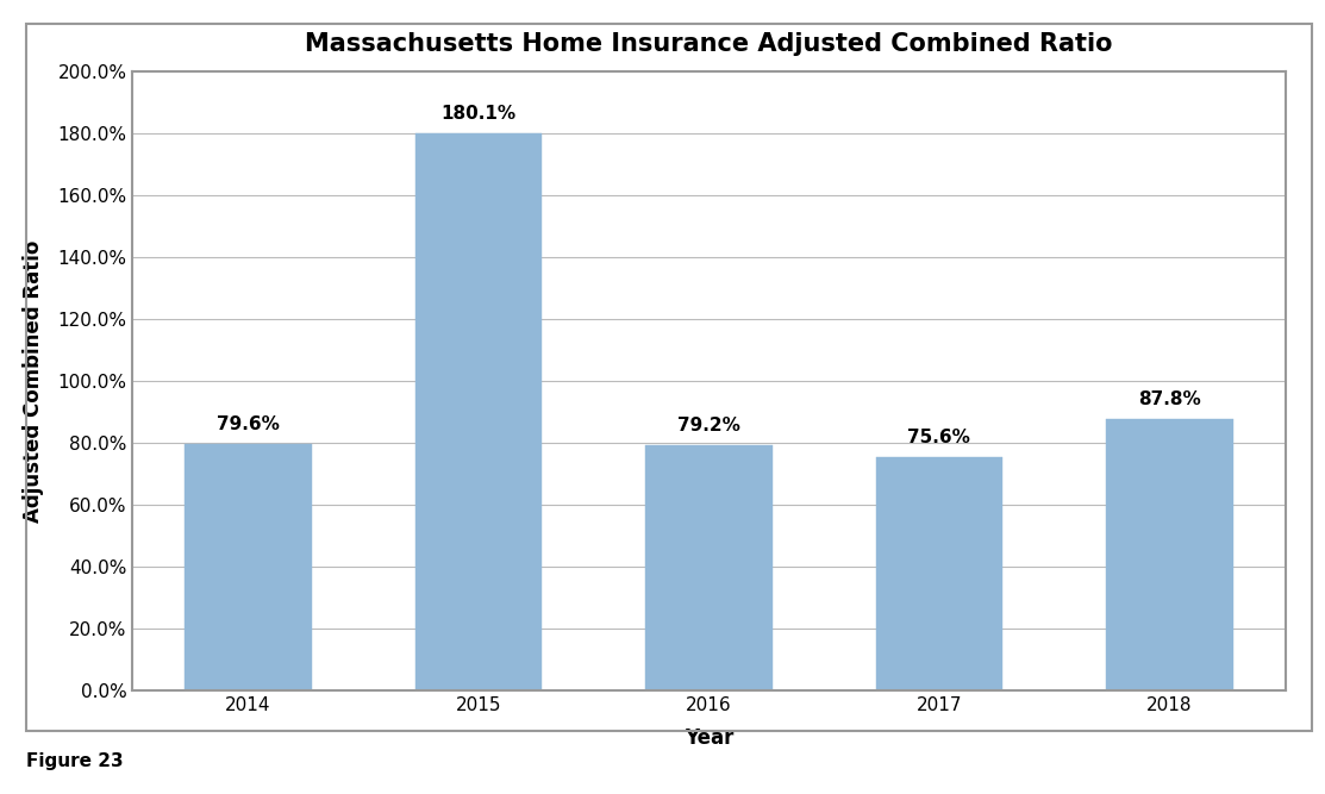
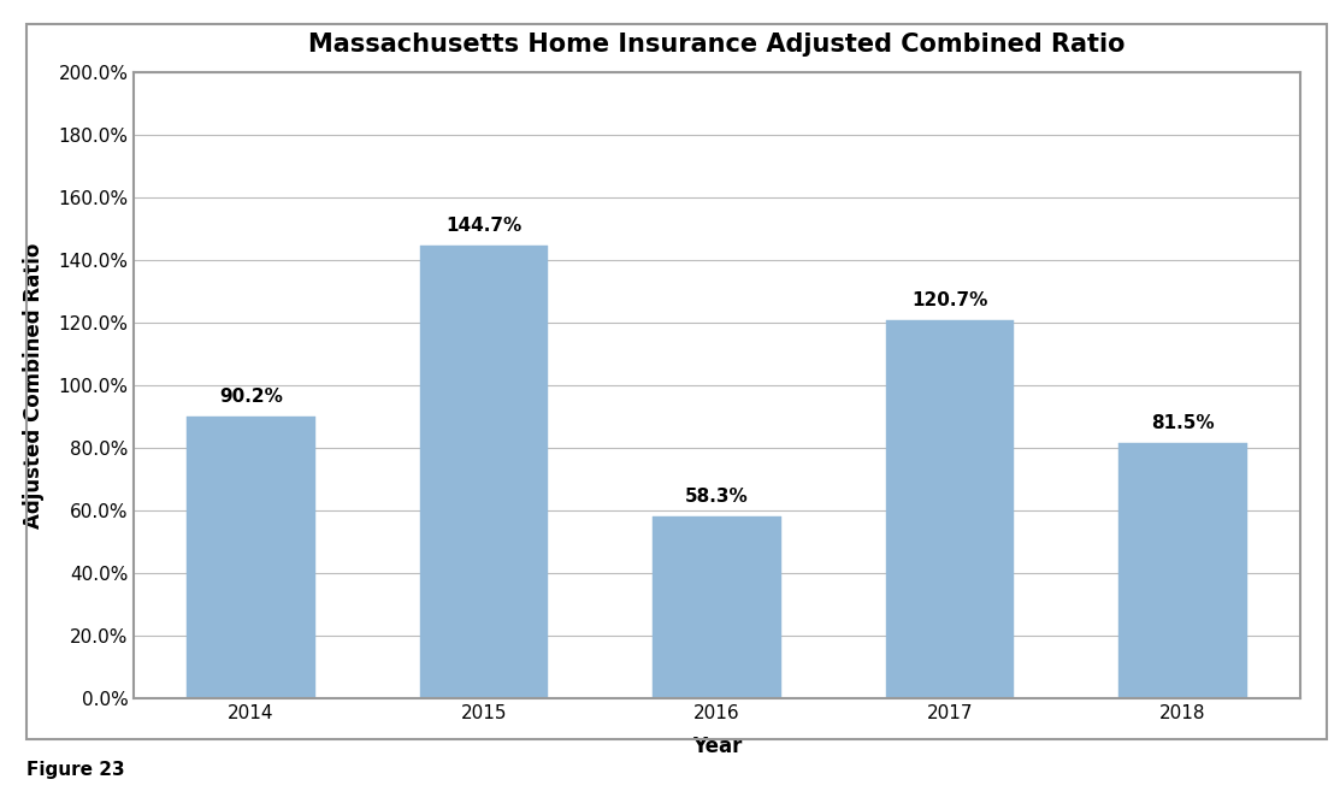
2014: 79.6% -> 90.2%
2015: 180.1% -> 144.7%
2016: 79.2% -> 58.3%
2017: 75.6% -> 120.7%
2018: 87.8% -> 81.5%
